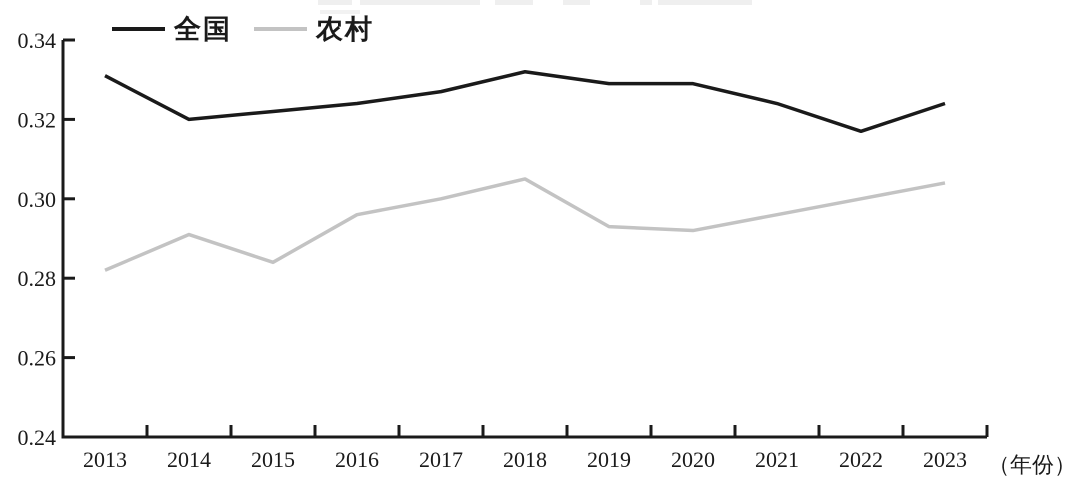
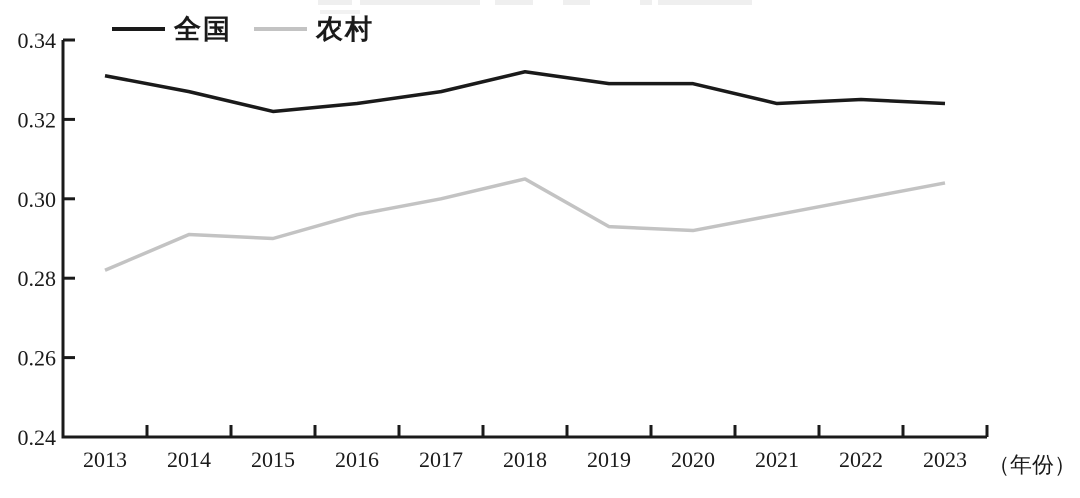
全国/2014: 0.320 -> 0.327
农村/2015: 0.284 -> 0.290
全国/2022: 0.317 -> 0.325
